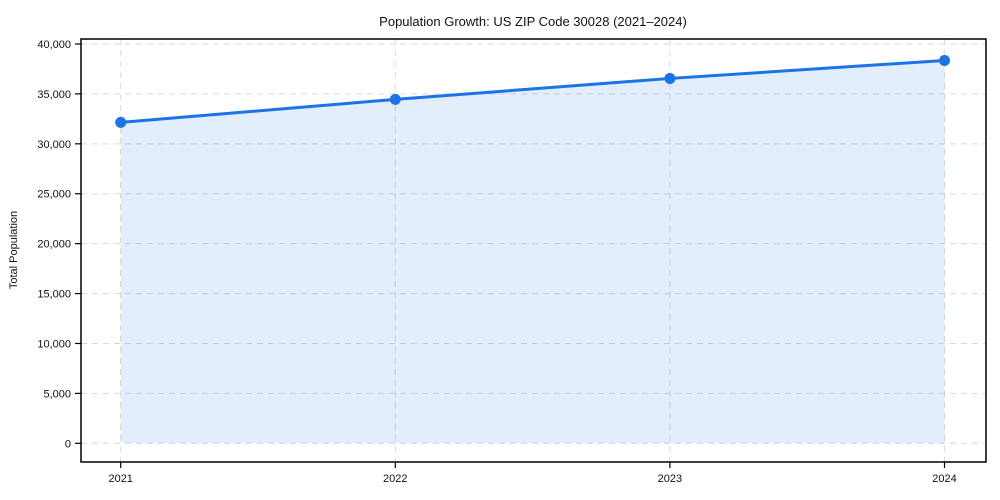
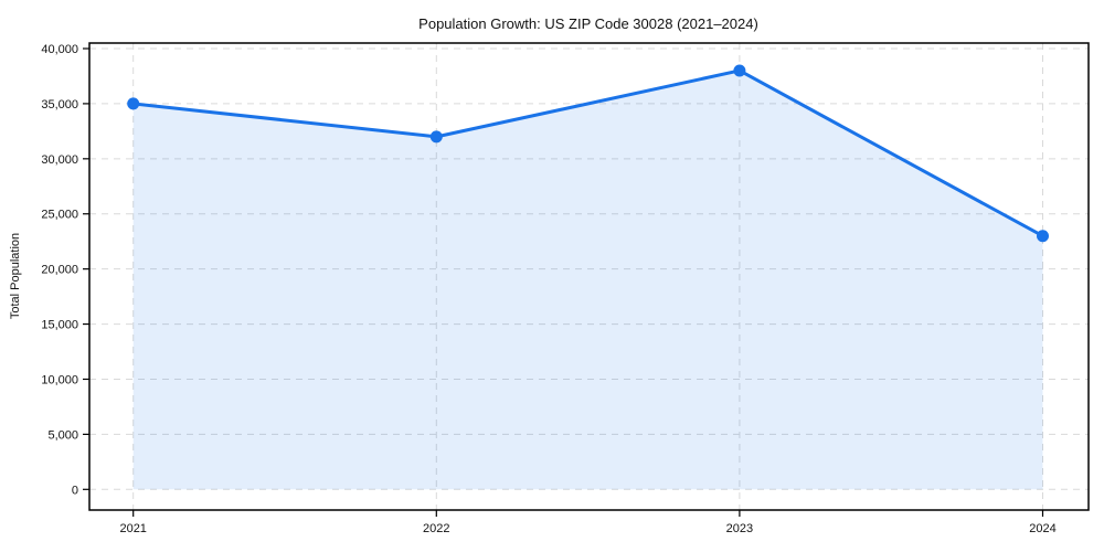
2021: 32000 -> 35000
2022: 34000 -> 32000
2023: 37000 -> 38000
2024: 38000 -> 23000
